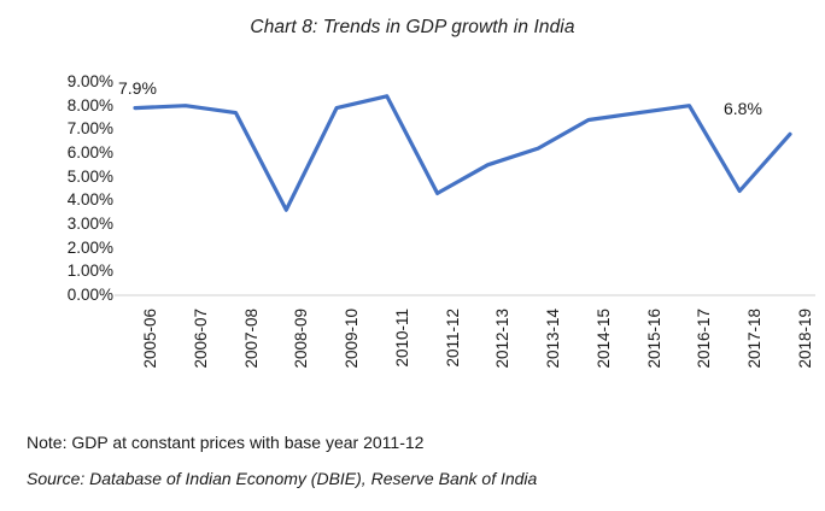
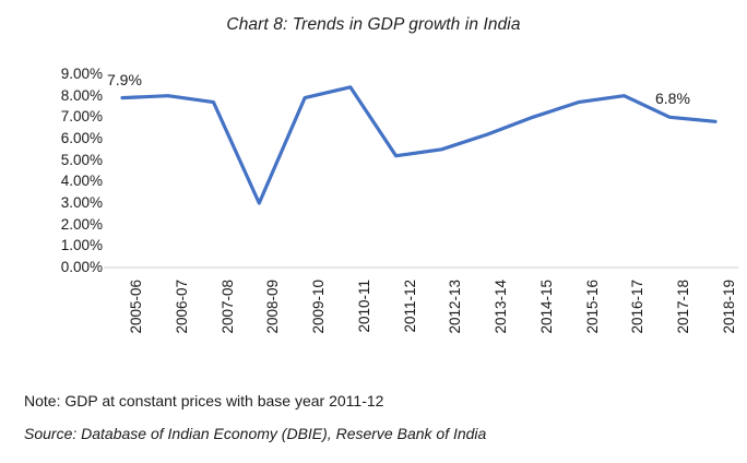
2008-09: 3.6% -> 3.0%
2011-12: 4.3% -> 5.2%
2014-15: 7.4% -> 7.0%
2017-18: 4.4% -> 7.0%
